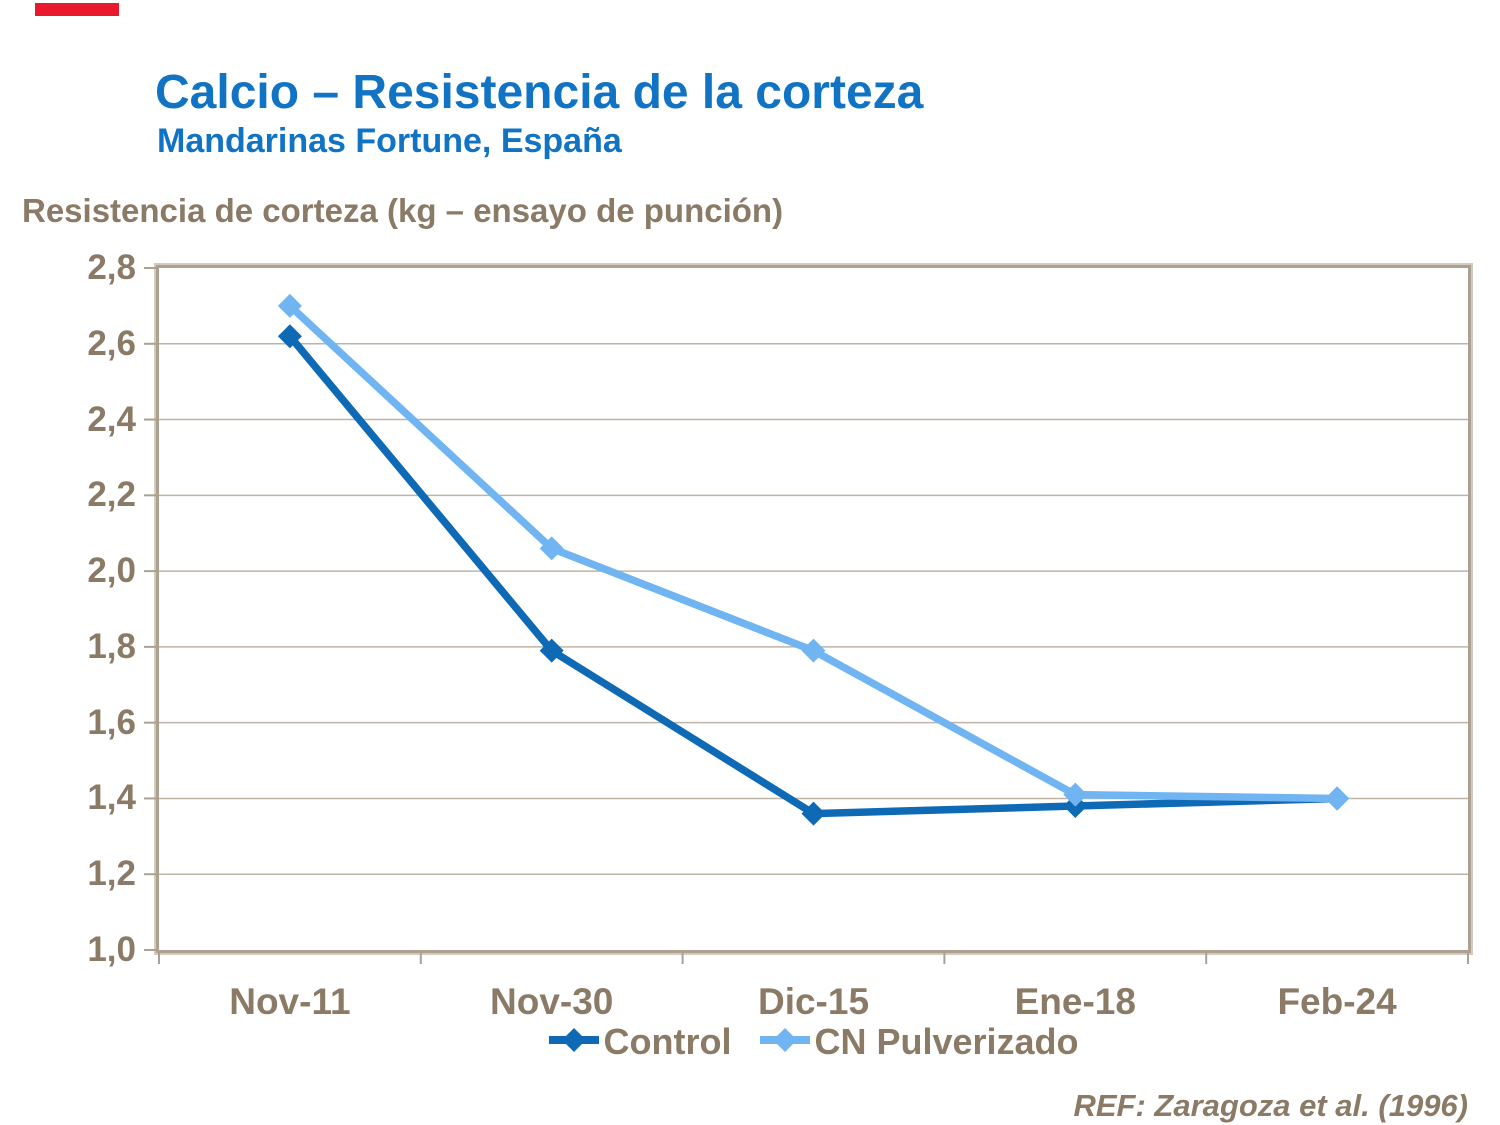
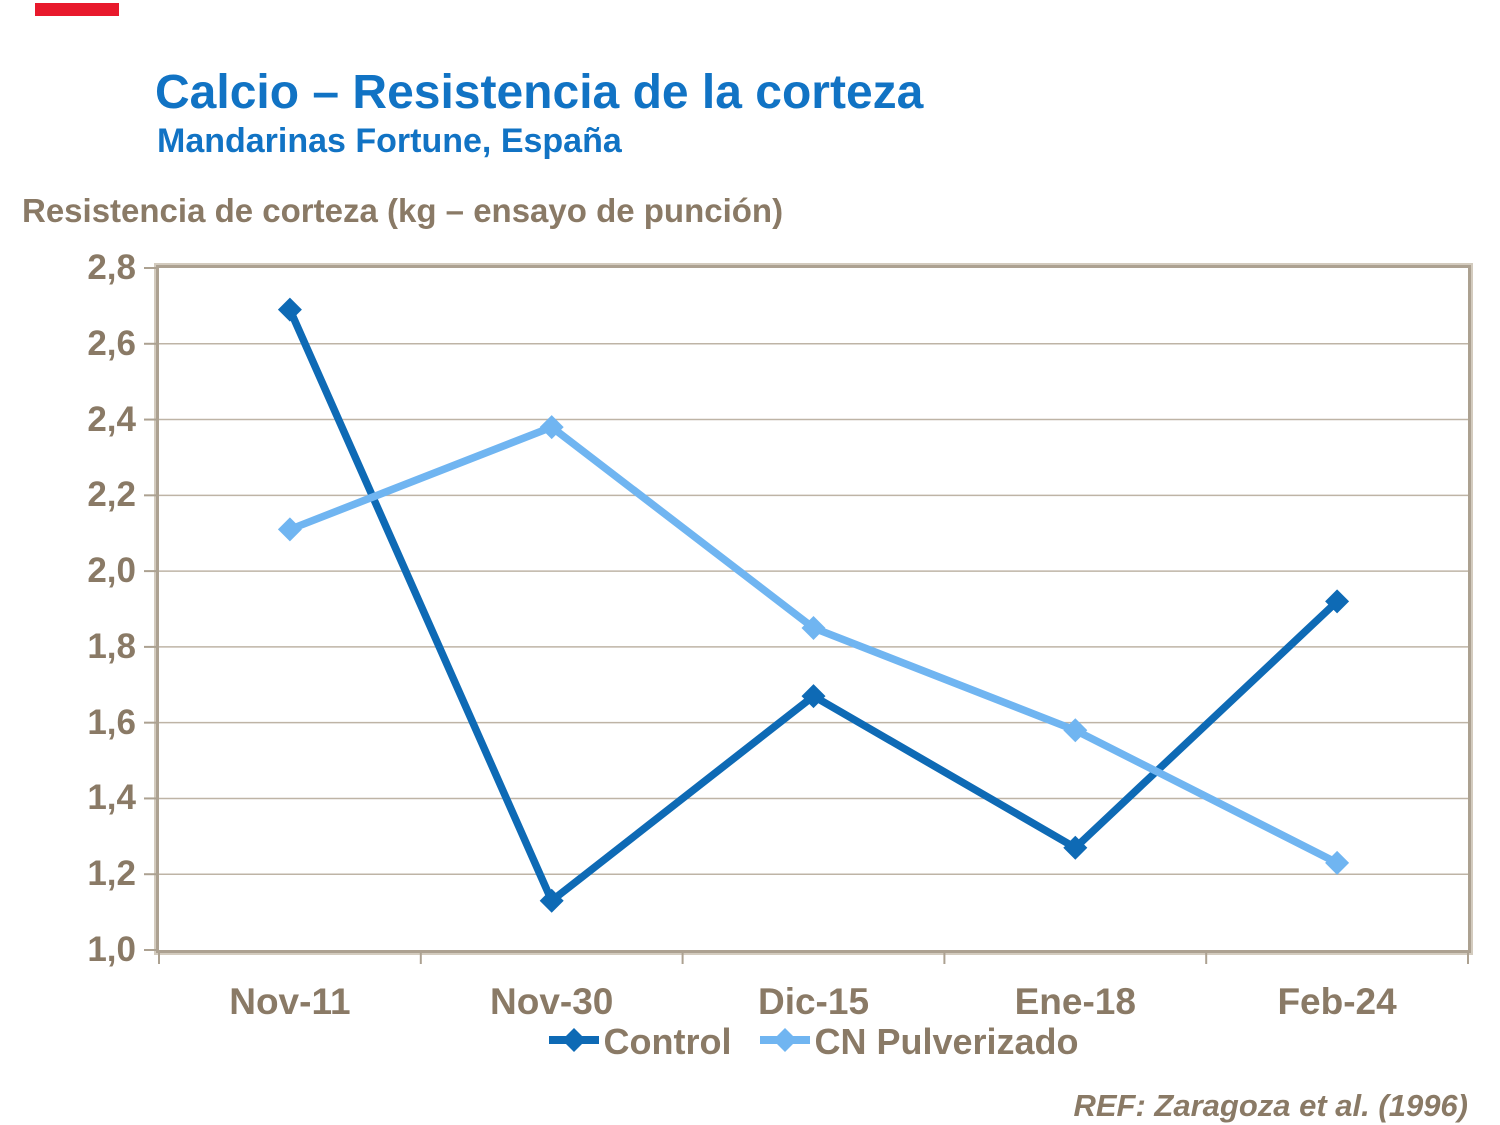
Control/Nov-11: 2,62 -> 2,69
CN Pulverizado/Nov-11: 2,70 -> 2,11
Control/Nov-30: 1,79 -> 1,13
CN Pulverizado/Nov-30: 2,06 -> 2,38
Control/Dic-15: 1,36 -> 1,67
CN Pulverizado/Dic-15: 1,79 -> 1,85
Control/Ene-18: 1,38 -> 1,27
CN Pulverizado/Ene-18: 1,41 -> 1,58
Control/Feb-24: 1,40 -> 1,92
CN Pulverizado/Feb-24: 1,40 -> 1,23
